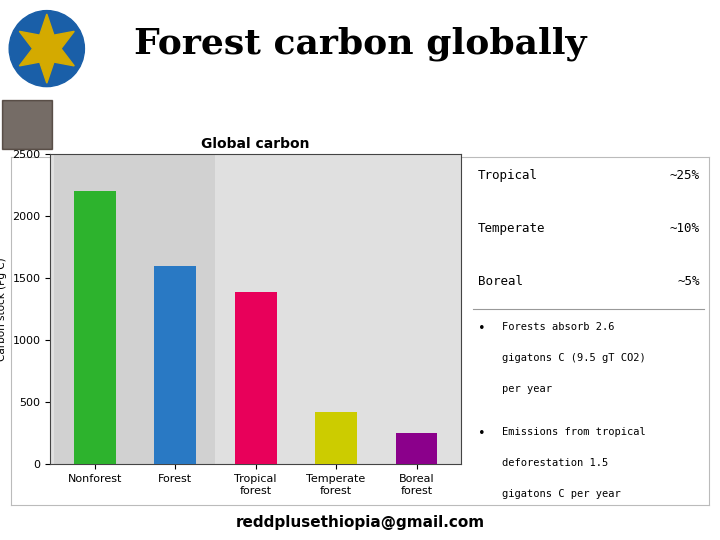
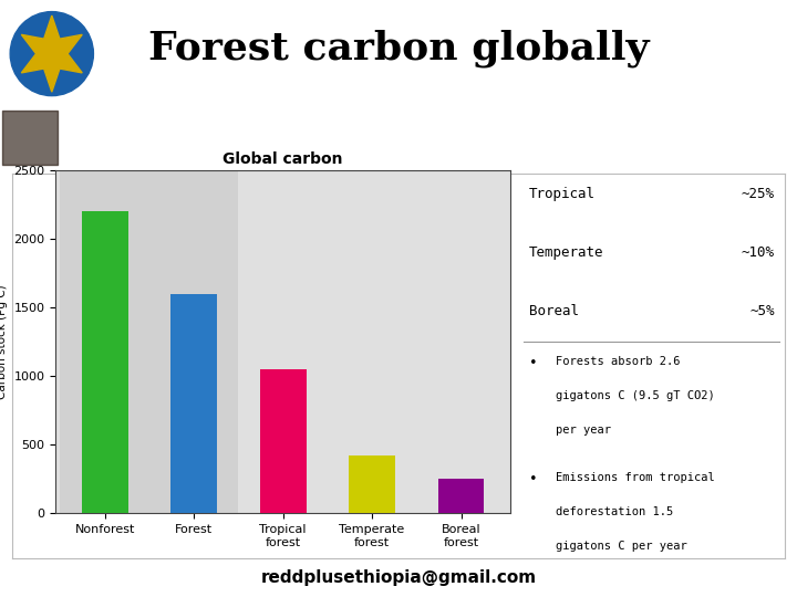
Tropical forest: 1390 -> 1050
